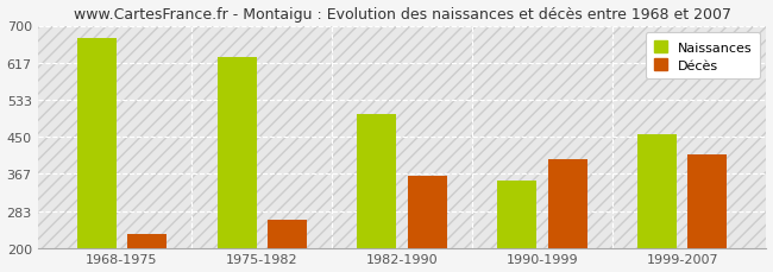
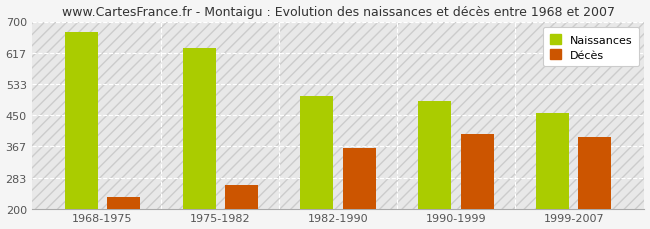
Naissances/1990-1999: 350 -> 488
Décès/1999-2007: 410 -> 390
